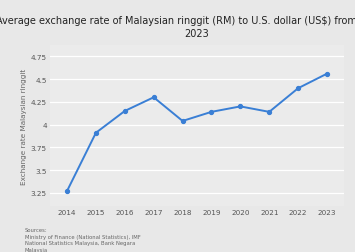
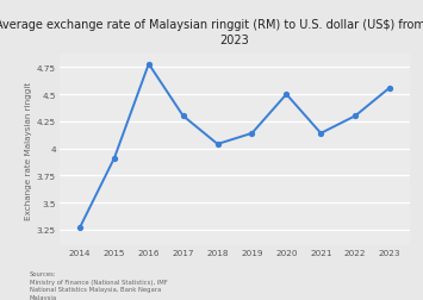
2016: 4.15 -> 4.78
2020: 4.20 -> 4.50
2022: 4.40 -> 4.30
